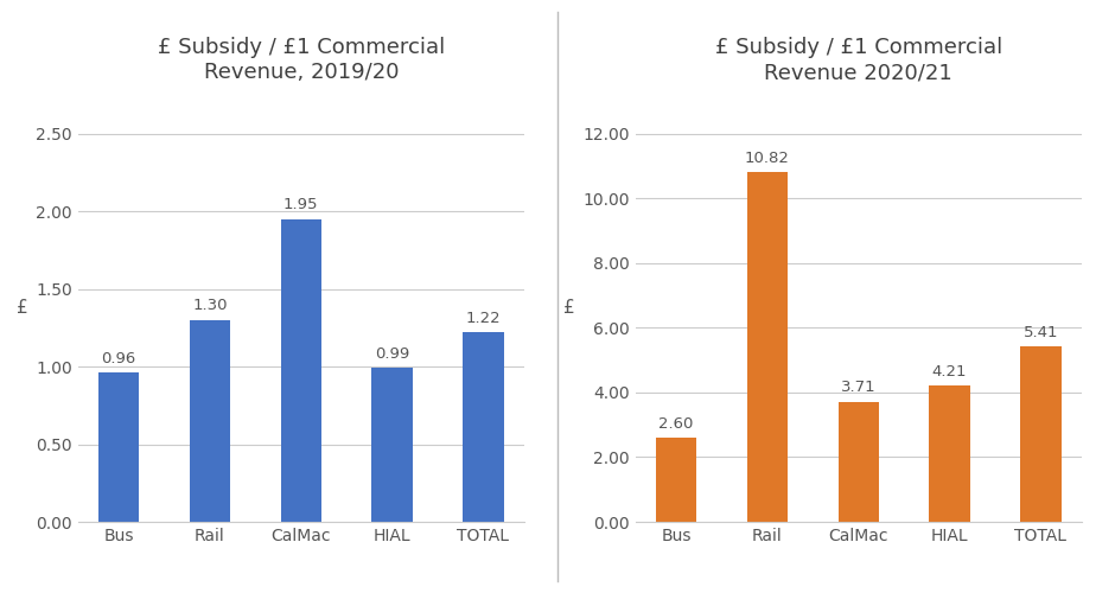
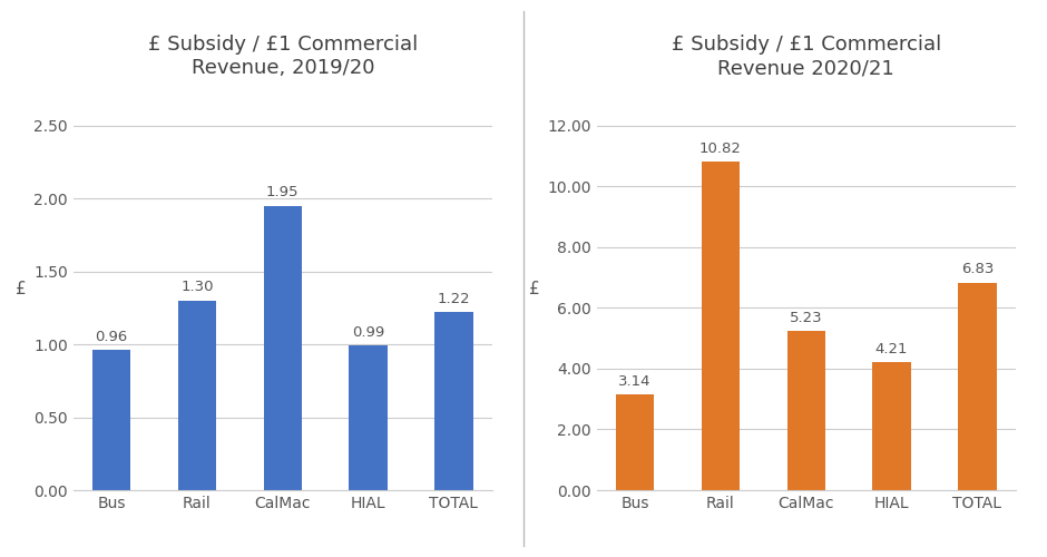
£ Subsidy / £1 Commercial Revenue 2020/21/Bus: 2.60 -> 3.14
£ Subsidy / £1 Commercial Revenue 2020/21/CalMac: 3.71 -> 5.23
£ Subsidy / £1 Commercial Revenue 2020/21/TOTAL: 5.41 -> 6.83
